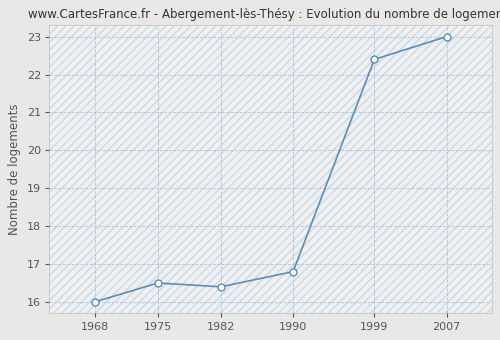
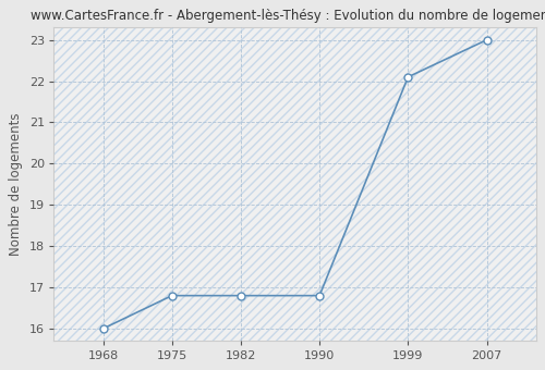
1975: 16.5 -> 16.8
1982: 16.4 -> 16.8
1999: 22.4 -> 22.1
